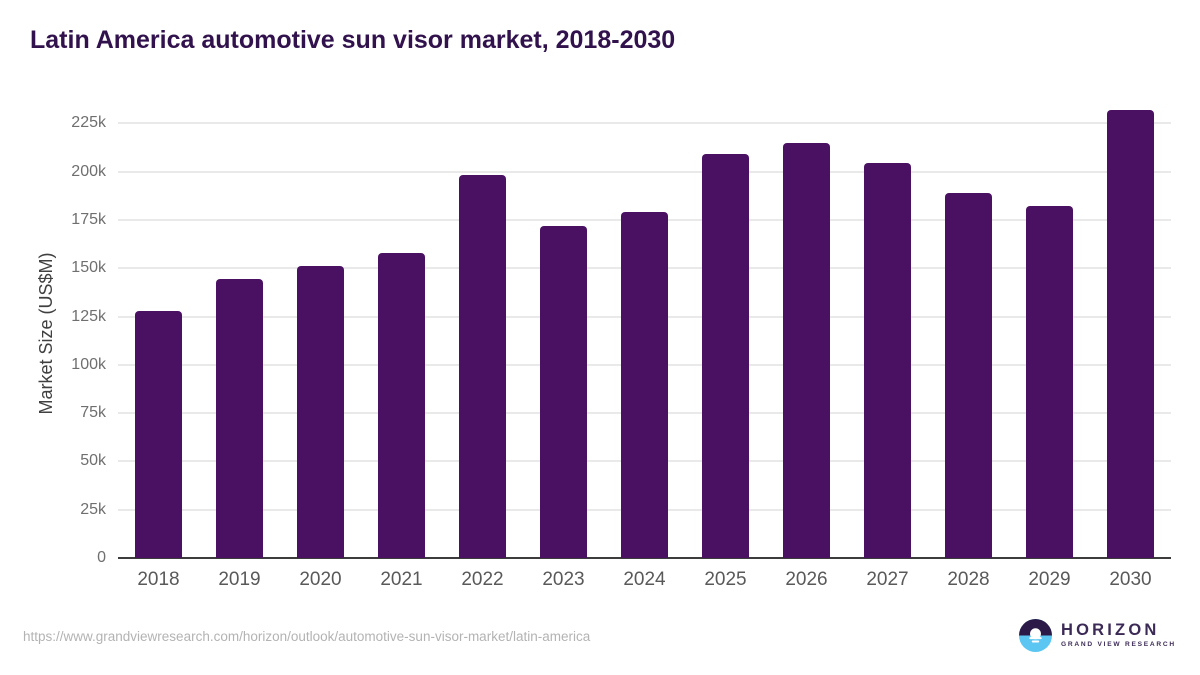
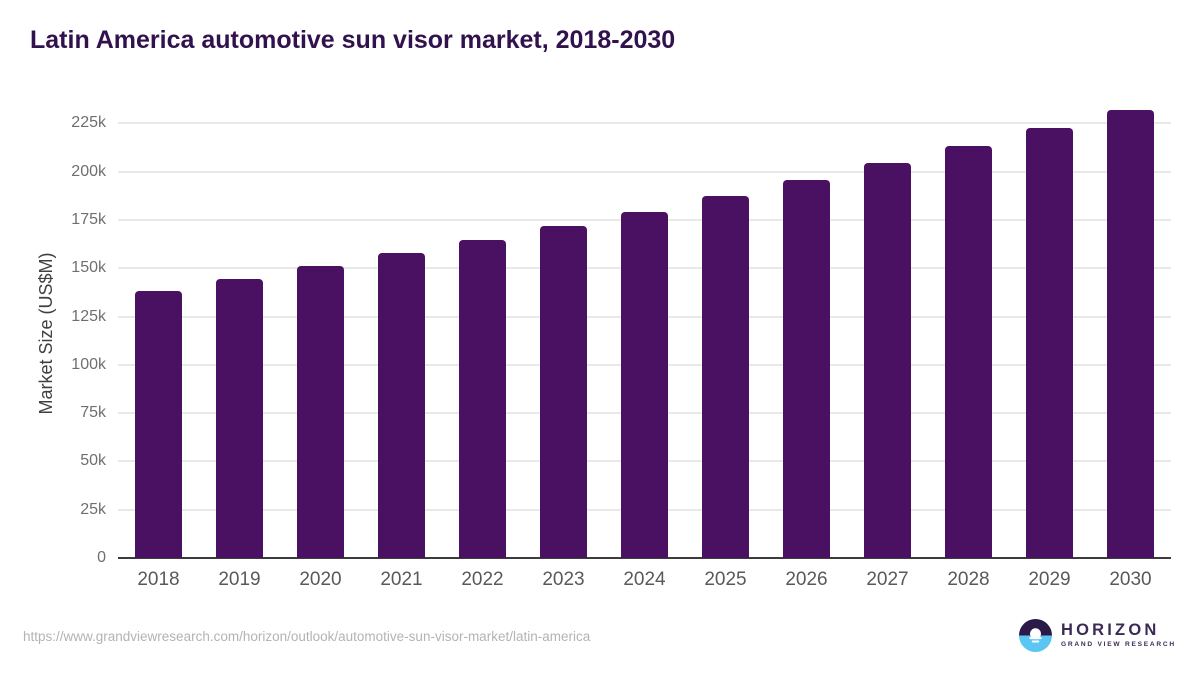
2018: 128k -> 138k
2022: 198k -> 164k
2025: 209k -> 187k
2026: 215k -> 195k
2028: 189k -> 213k
2029: 182k -> 222k
